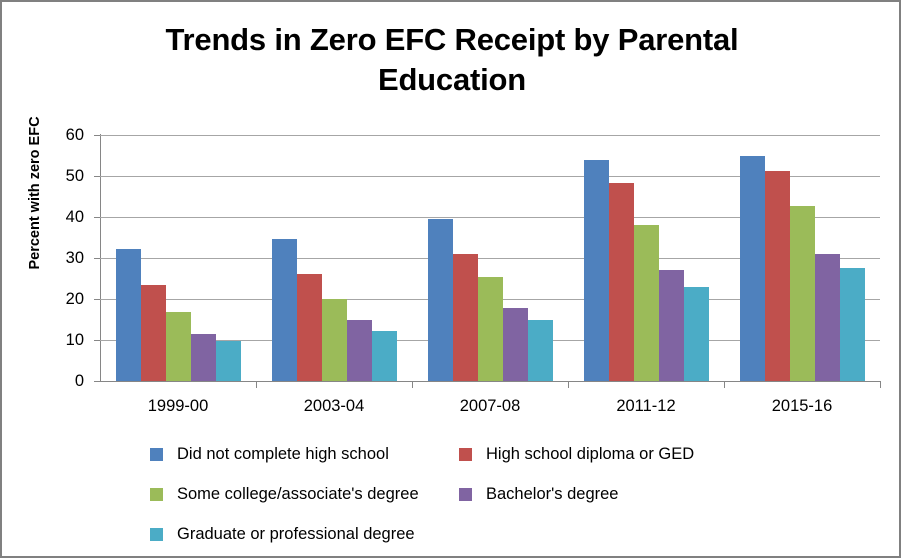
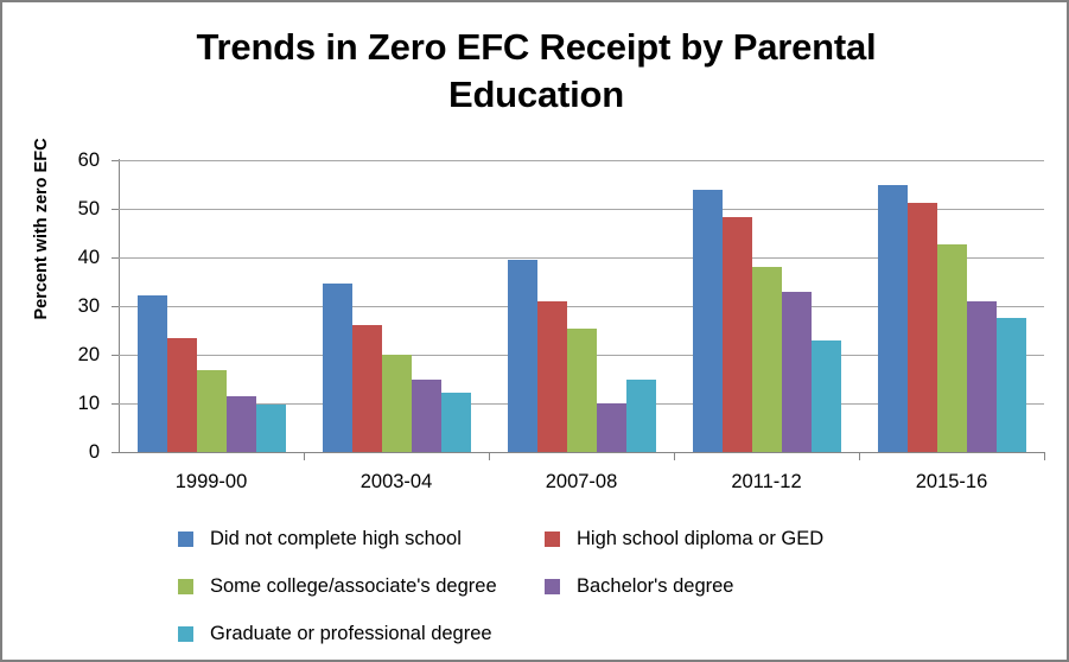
Bachelor's degree/2007-08: 18 -> 10
Bachelor's degree/2011-12: 27 -> 33
